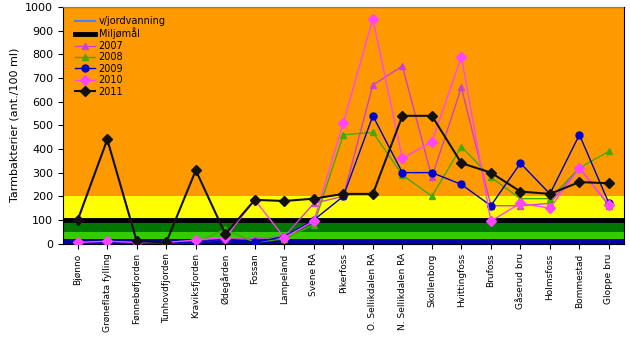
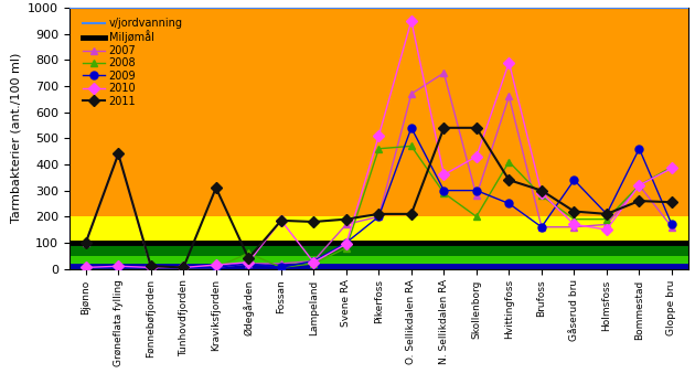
2010/Brufoss: 95 -> 290
2010/Gloppe bru: 165 -> 385
